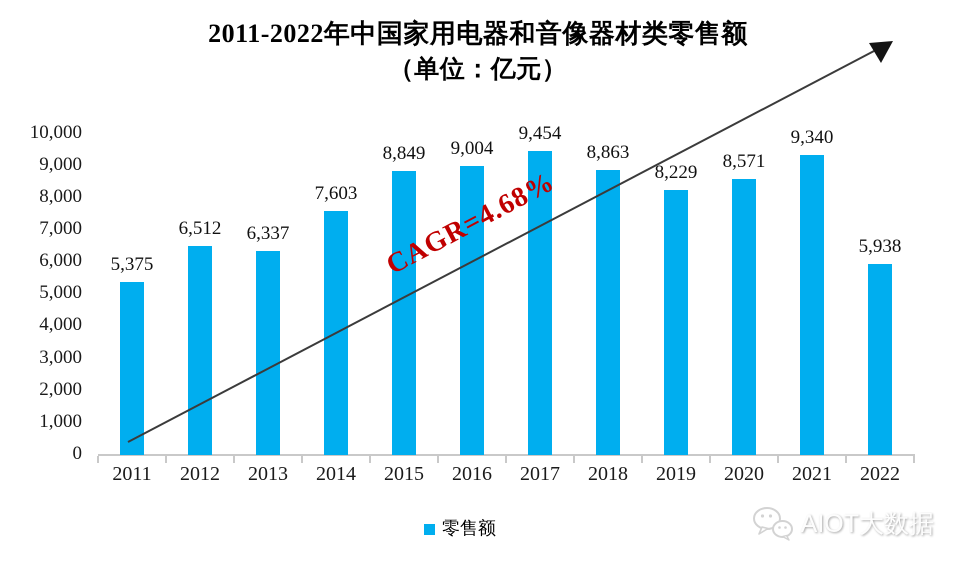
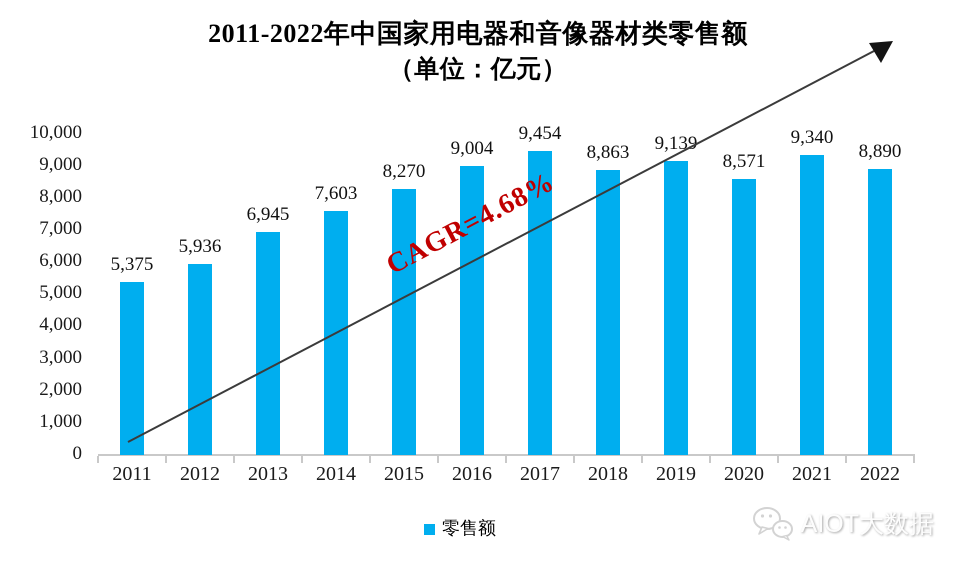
2012: 6,512 -> 5,936
2013: 6,337 -> 6,945
2015: 8,849 -> 8,270
2019: 8,229 -> 9,139
2022: 5,938 -> 8,890
